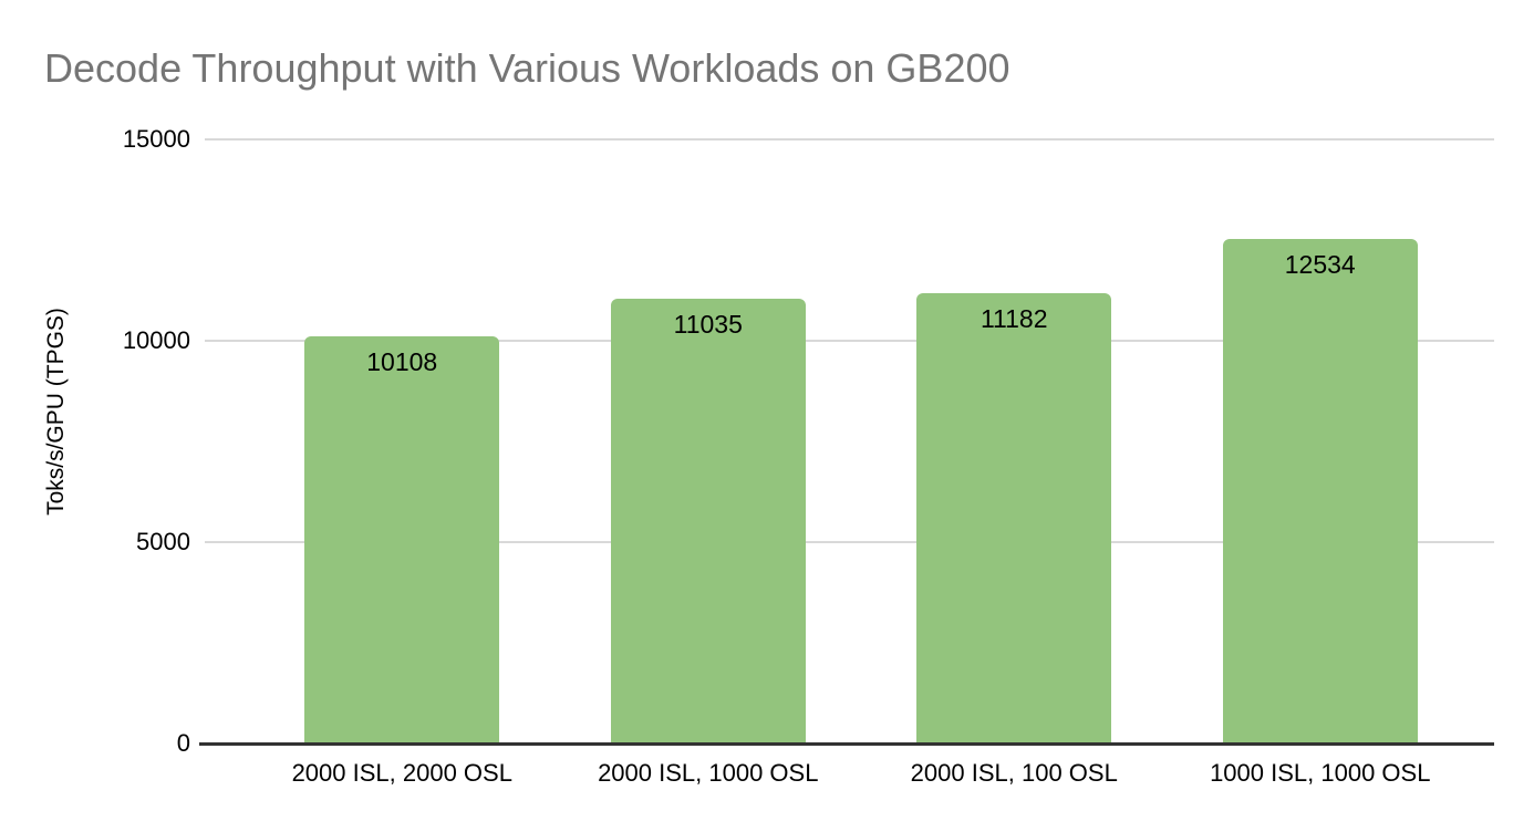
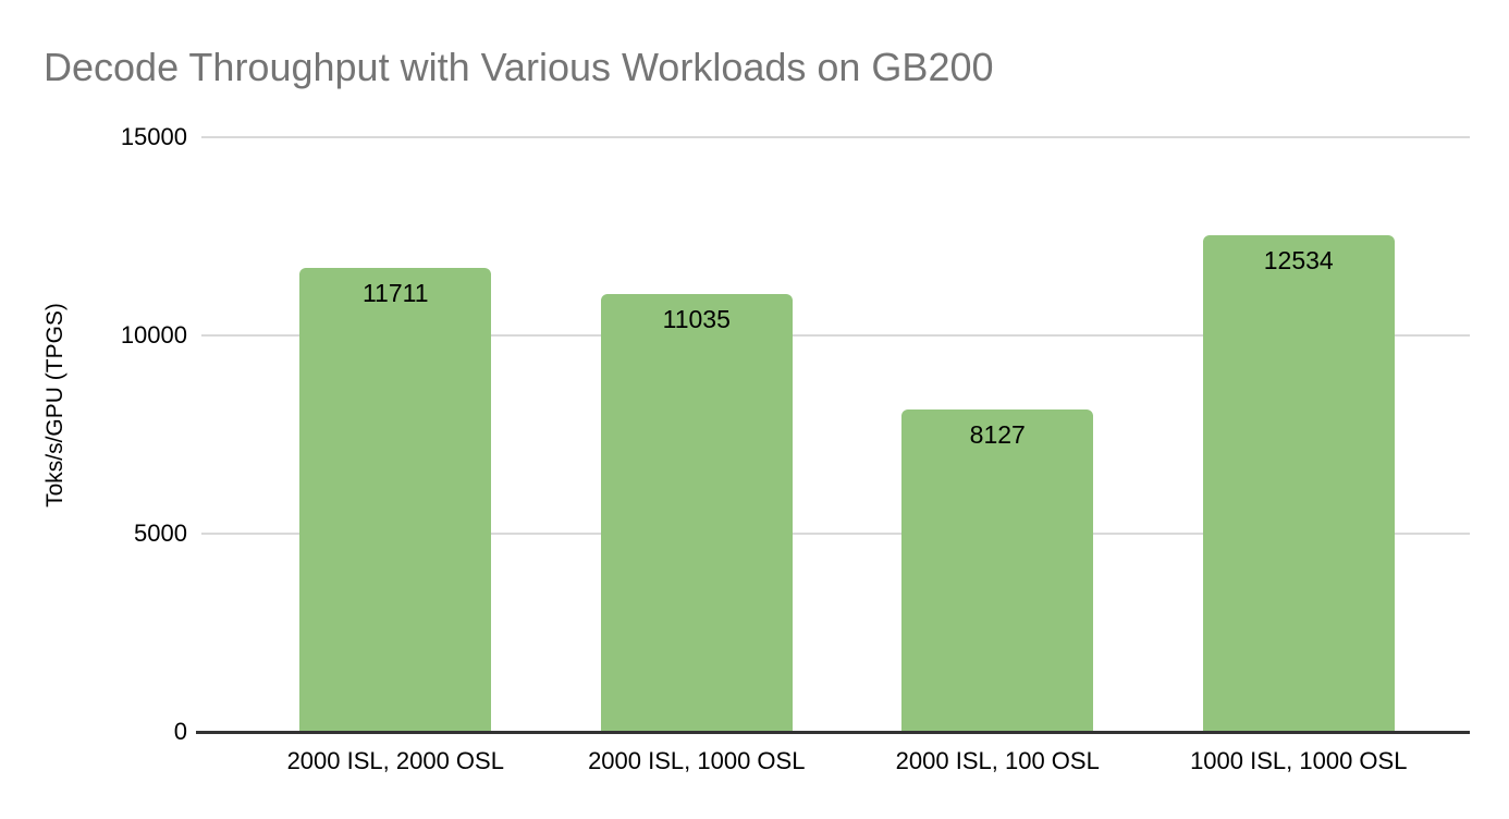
2000 ISL, 2000 OSL: 10108 -> 11711
2000 ISL, 100 OSL: 11182 -> 8127
